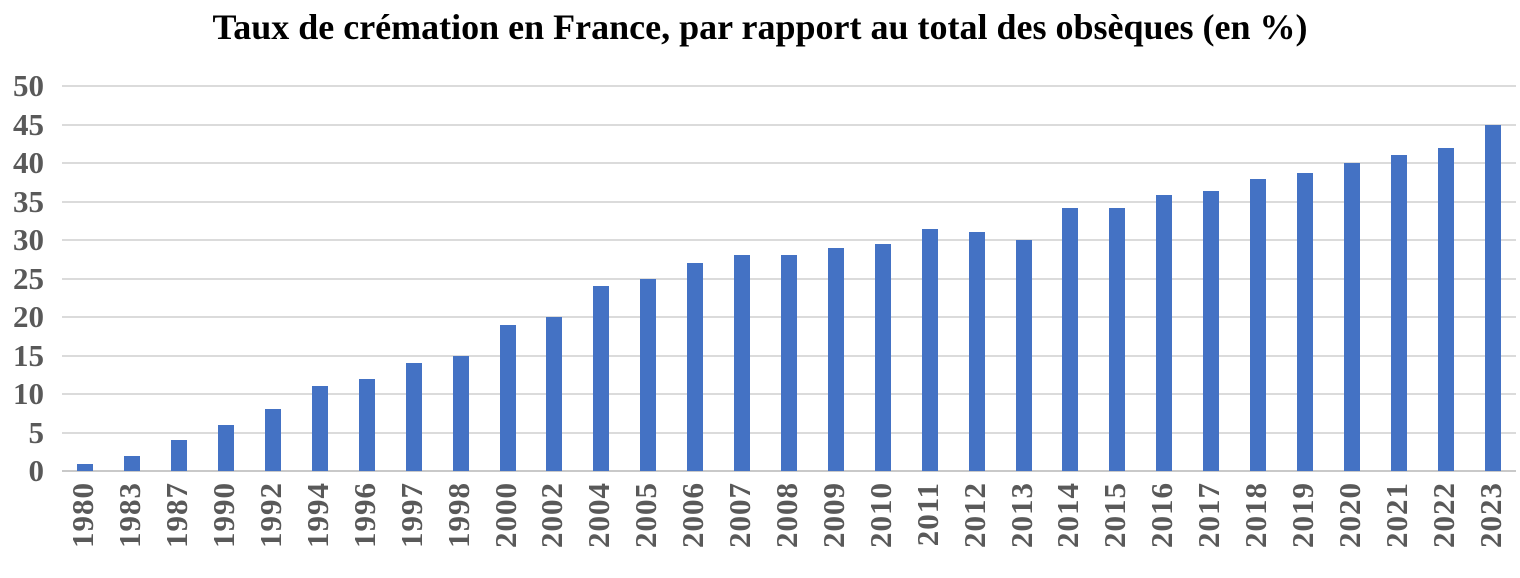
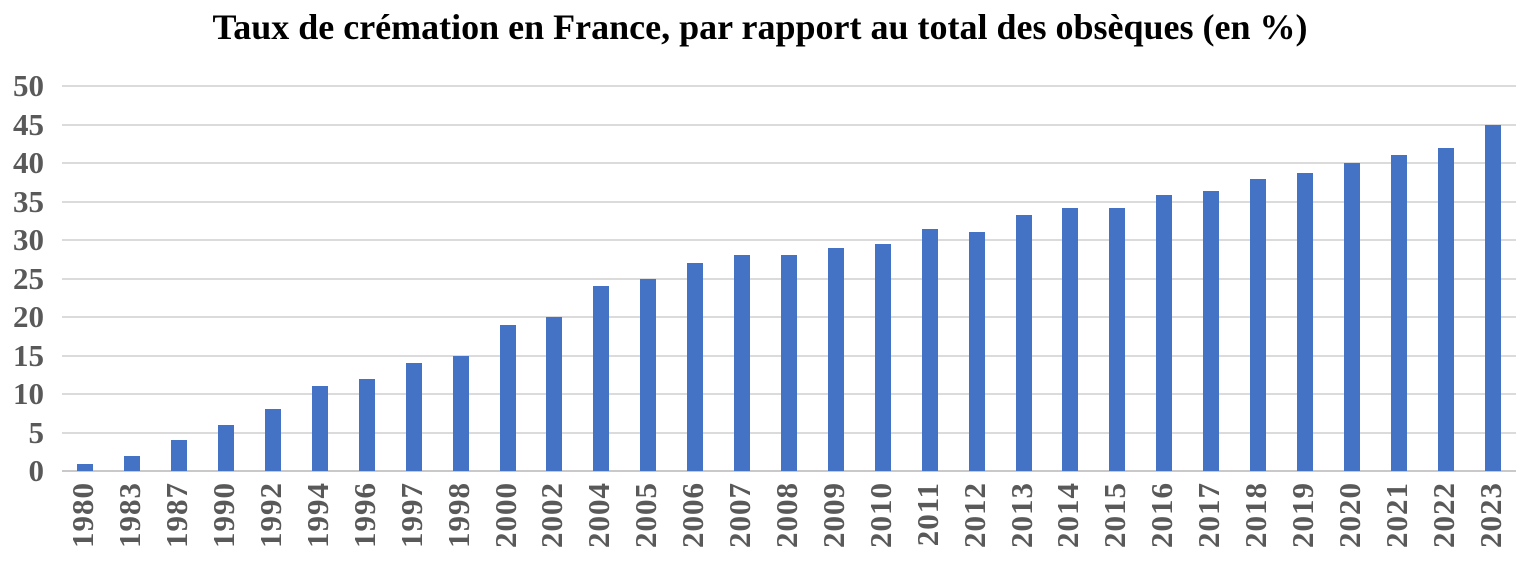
2013: 30 -> 33
